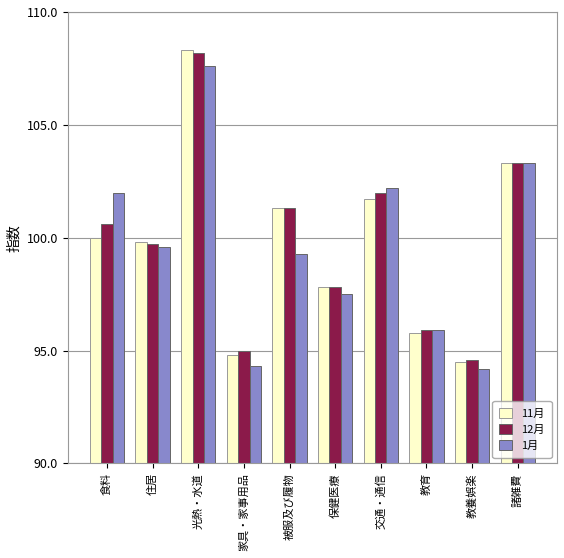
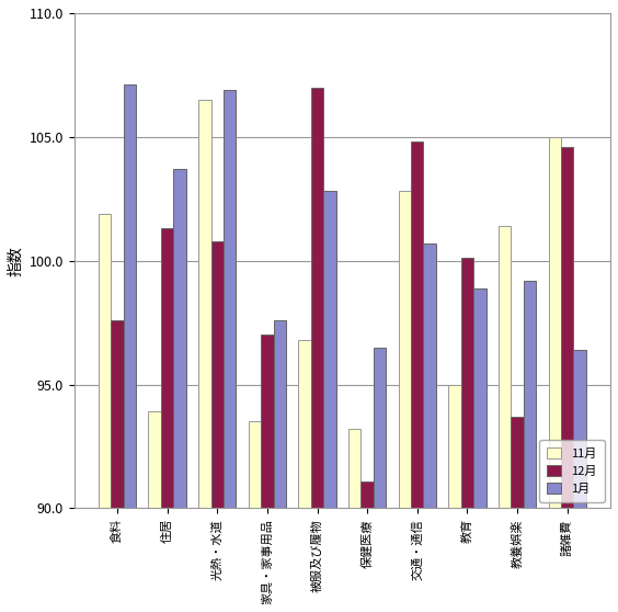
11月/食料: 100.0 -> 101.9
12月/食料: 100.6 -> 97.6
1月/食料: 102.0 -> 107.1
11月/住居: 99.8 -> 93.9
12月/住居: 99.7 -> 101.3
1月/住居: 99.6 -> 103.7
11月/光熱・水道: 108.3 -> 106.5
12月/光熱・水道: 108.2 -> 100.8
1月/光熱・水道: 107.6 -> 106.9
11月/家具・家事用品: 94.8 -> 93.5
12月/家具・家事用品: 95.0 -> 97.0
1月/家具・家事用品: 94.3 -> 97.6
11月/被服及び履物: 101.3 -> 96.8
12月/被服及び履物: 101.3 -> 107.0
1月/被服及び履物: 99.3 -> 102.8
11月/保健医療: 97.8 -> 93.2
12月/保健医療: 97.8 -> 91.1
1月/保健医療: 97.5 -> 96.5
11月/交通・通信: 101.7 -> 102.8
12月/交通・通信: 102.0 -> 104.8
1月/交通・通信: 102.2 -> 100.7
11月/教育: 95.8 -> 95.0
12月/教育: 95.9 -> 100.1
1月/教育: 95.9 -> 98.9
11月/教養娯楽: 94.5 -> 101.4
12月/教養娯楽: 94.6 -> 93.7
1月/教養娯楽: 94.2 -> 99.2
11月/諸雑費: 103.3 -> 105.0
12月/諸雑費: 103.3 -> 104.6
1月/諸雑費: 103.3 -> 96.4
